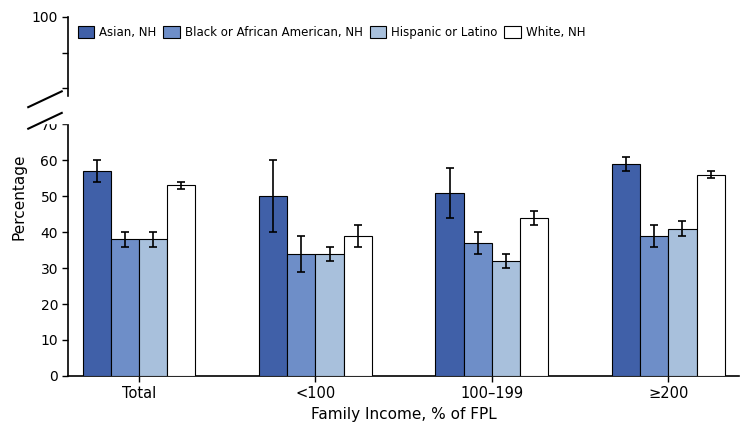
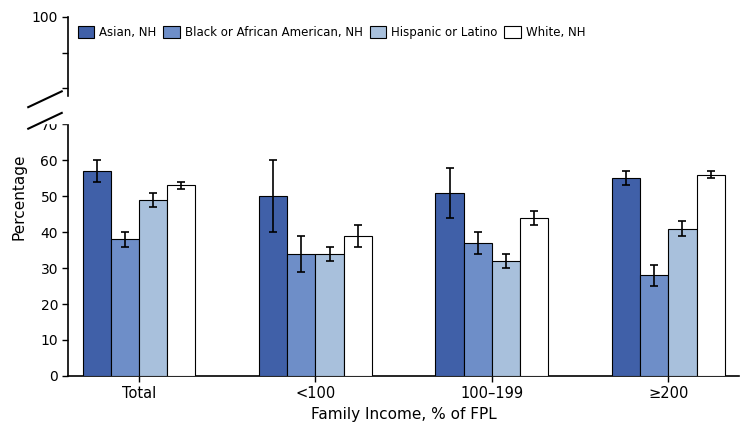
Hispanic or Latino/Total: 38 -> 49
Asian, NH/≥200: 59 -> 55
Black or African American, NH/≥200: 39 -> 28
